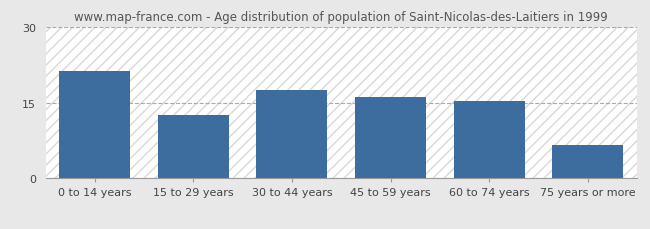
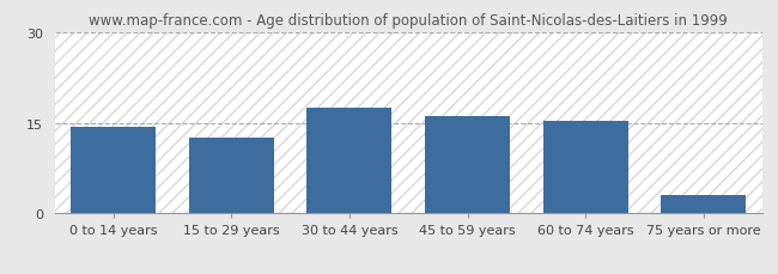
0 to 14 years: 21.2 -> 14.3
75 years or more: 6.6 -> 3.0
